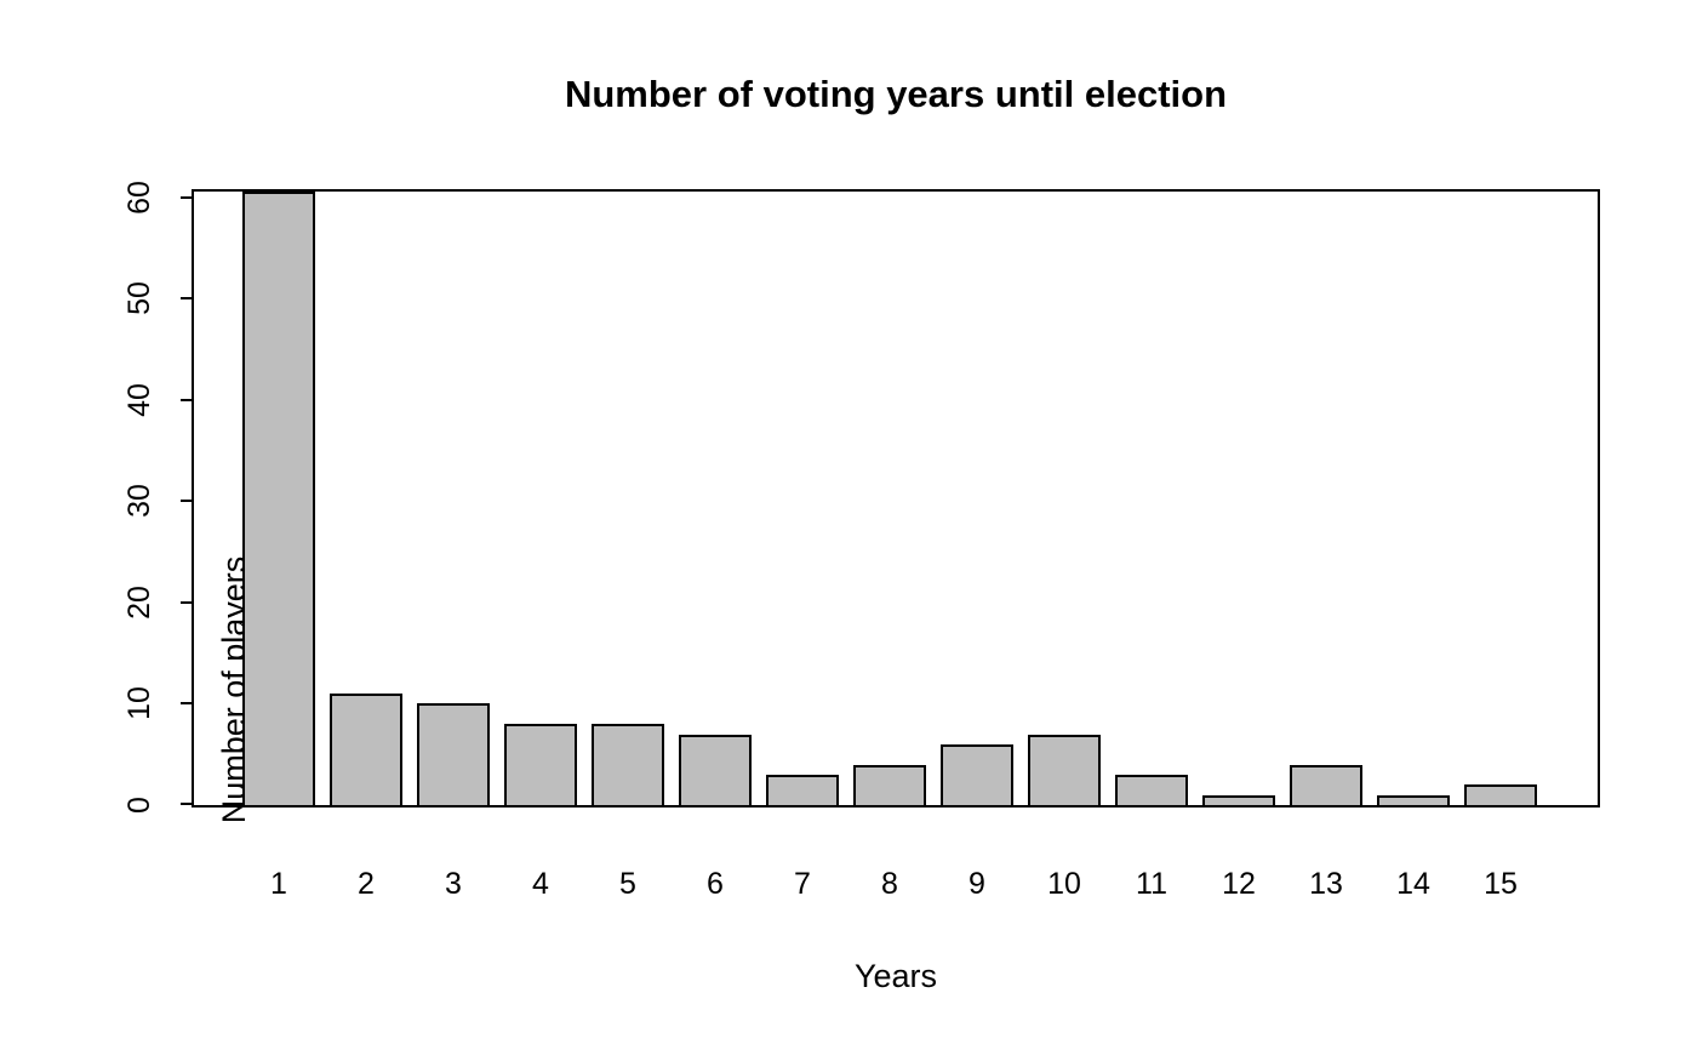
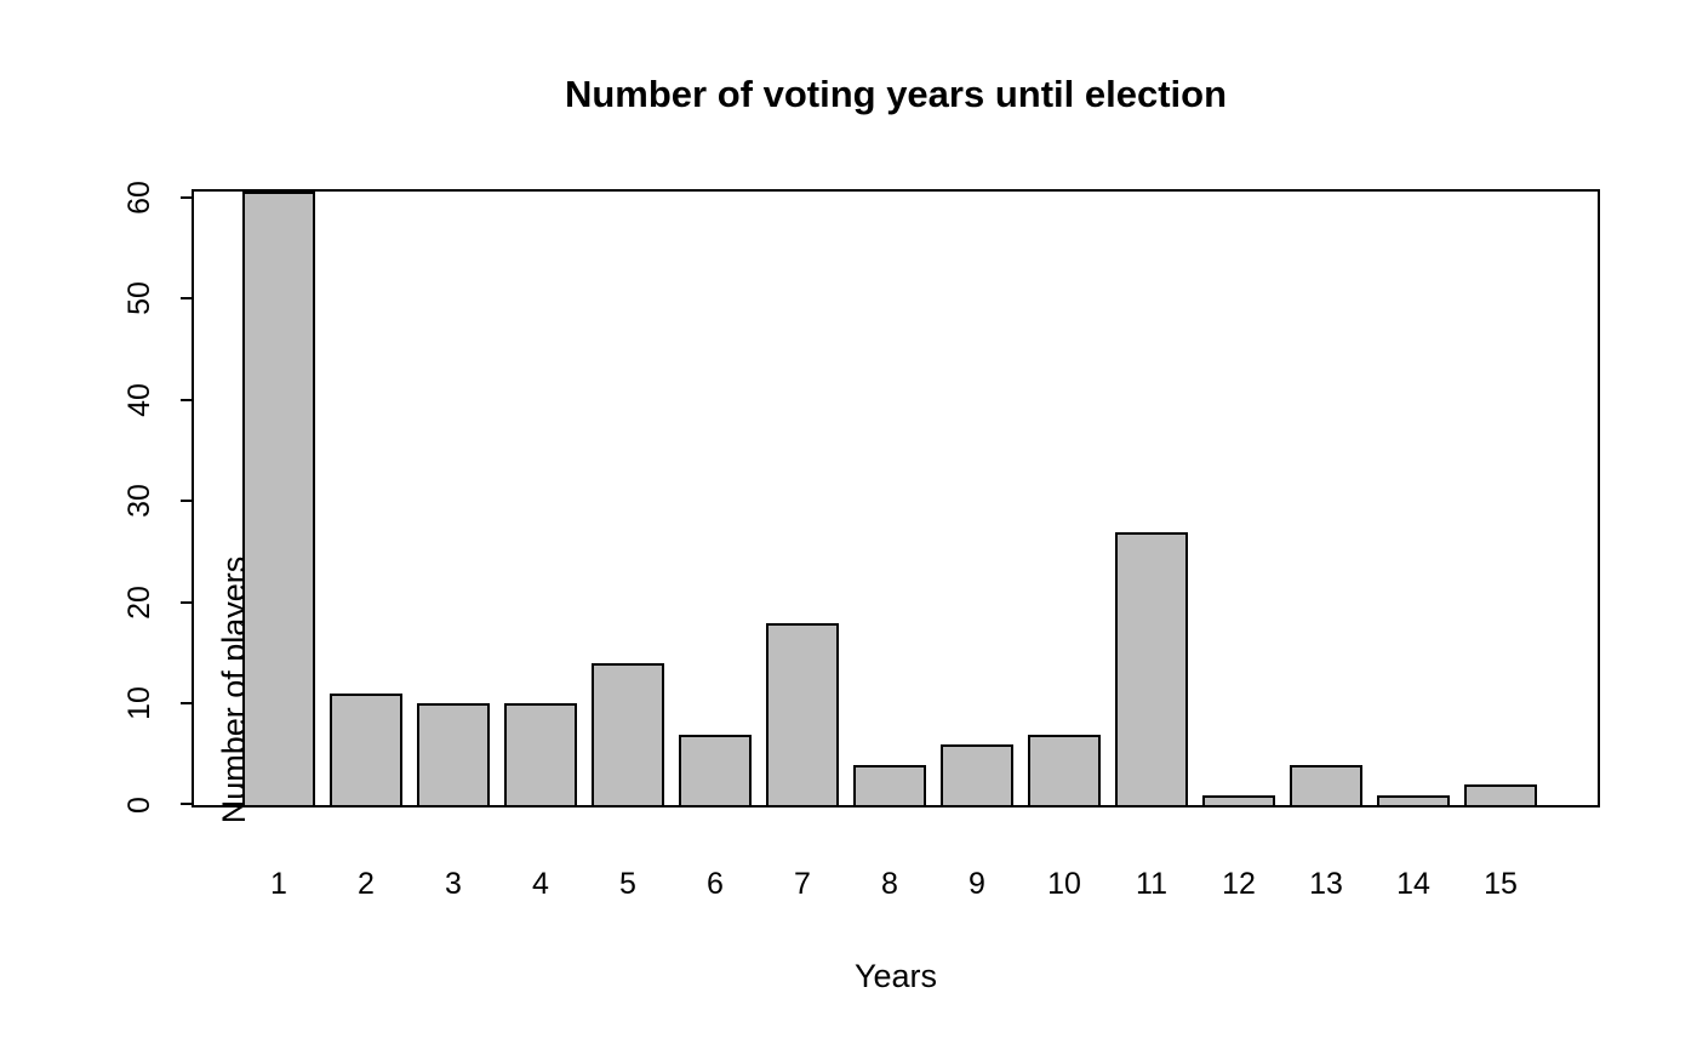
4: 8 -> 10
5: 8 -> 14
7: 3 -> 18
11: 3 -> 27
